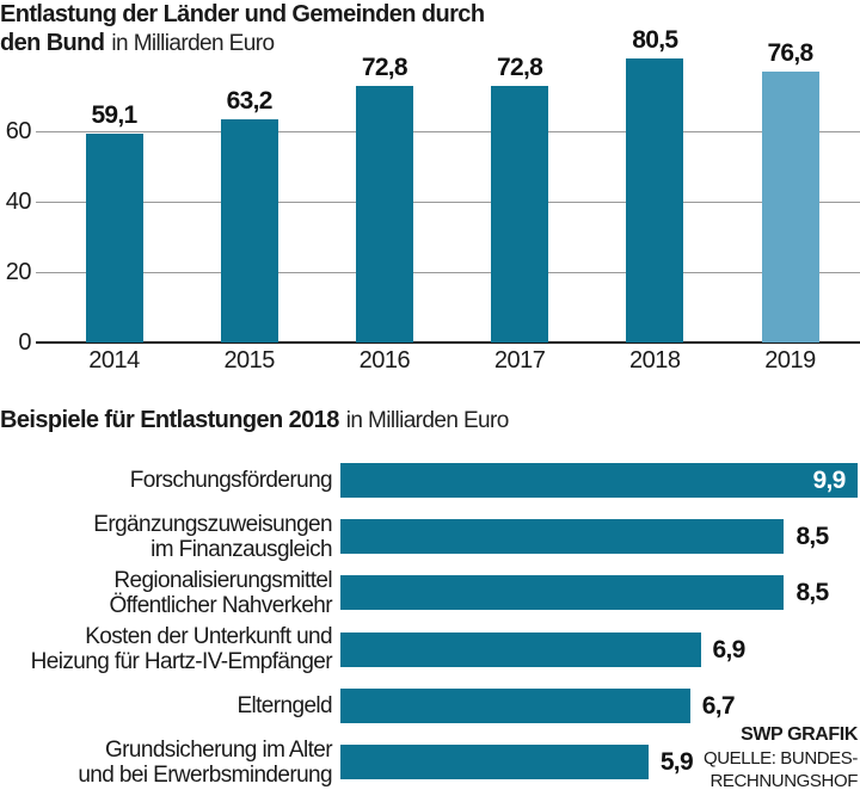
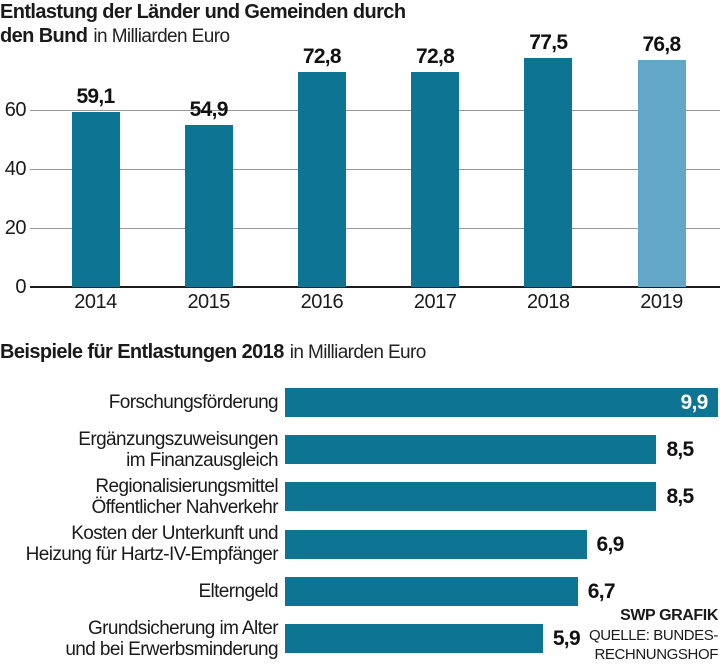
Entlastung der Länder und Gemeinden durch den Bund/2015: 63,2 -> 54,9
Entlastung der Länder und Gemeinden durch den Bund/2018: 80,5 -> 77,5
